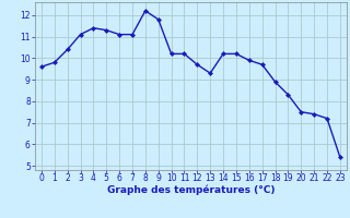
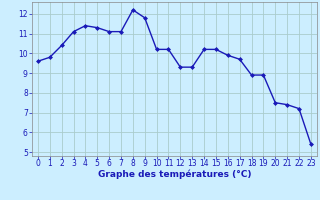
12: 9.7 -> 9.3
19: 8.3 -> 8.9
